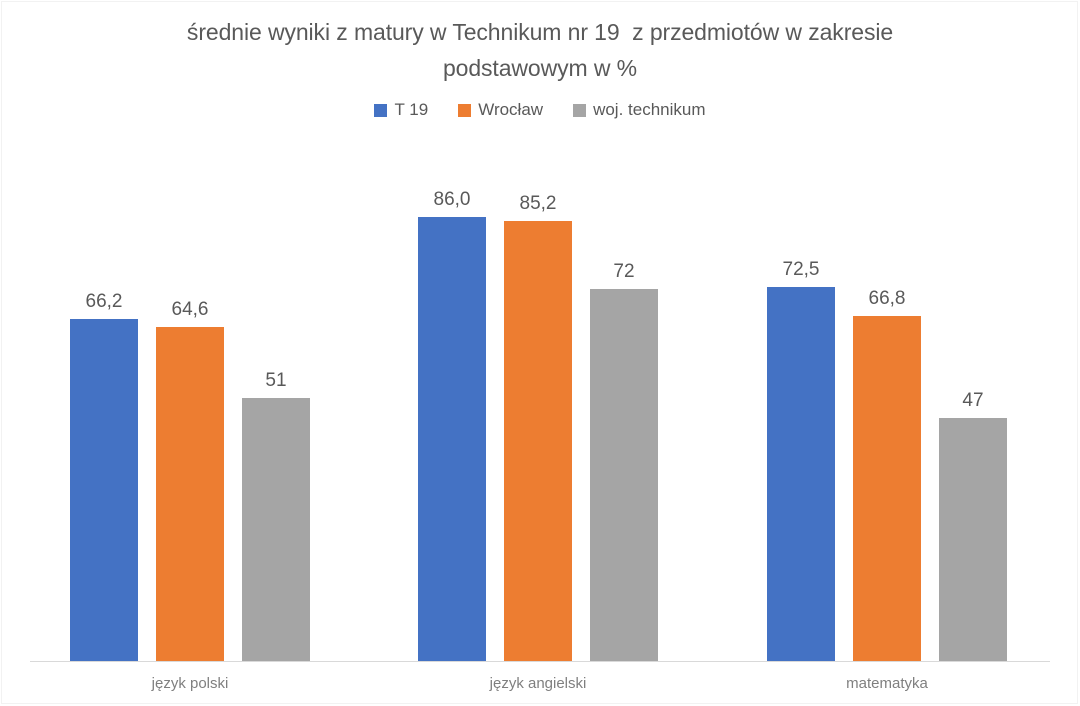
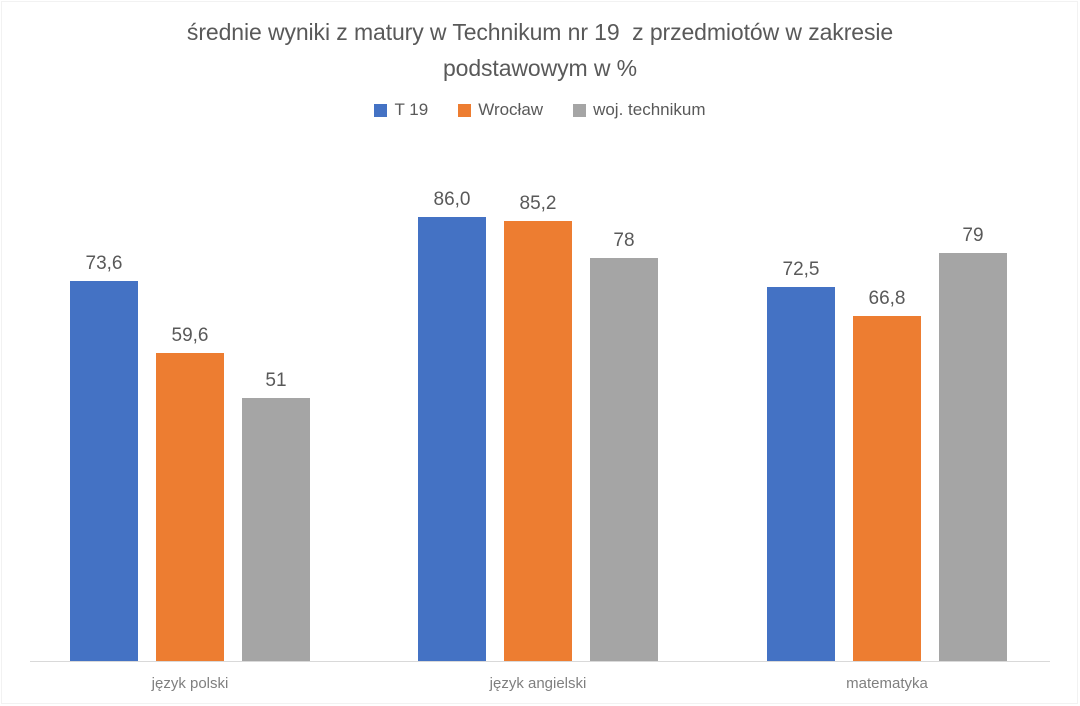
T 19/język polski: 66,2 -> 73,6
Wrocław/język polski: 64,6 -> 59,6
woj. technikum/język angielski: 72 -> 78
woj. technikum/matematyka: 47 -> 79
